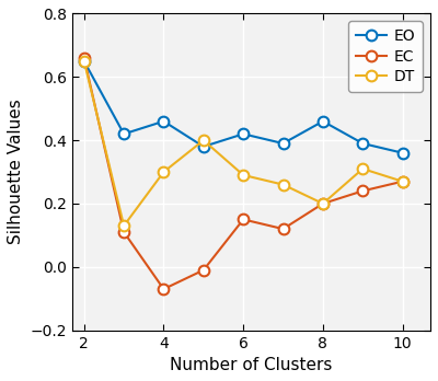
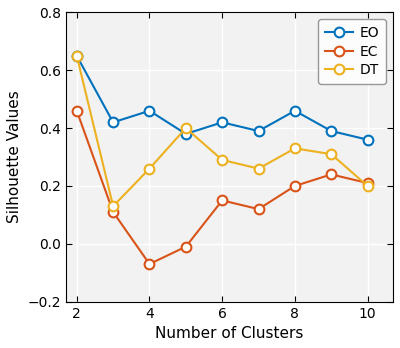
EC/2: 0.66 -> 0.46
DT/4: 0.30 -> 0.26
DT/8: 0.20 -> 0.33
EC/10: 0.27 -> 0.21
DT/10: 0.27 -> 0.20
